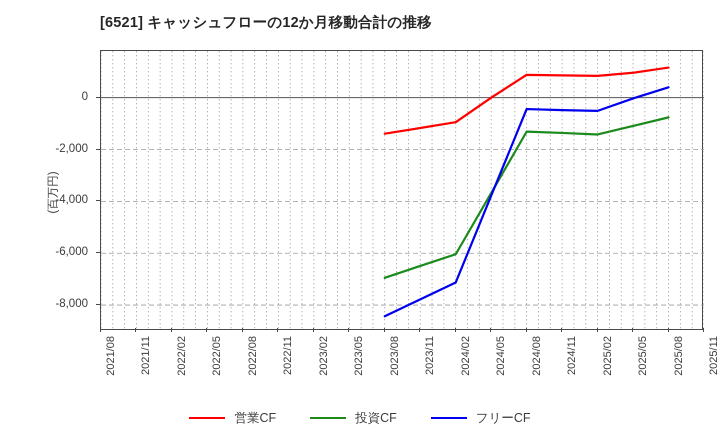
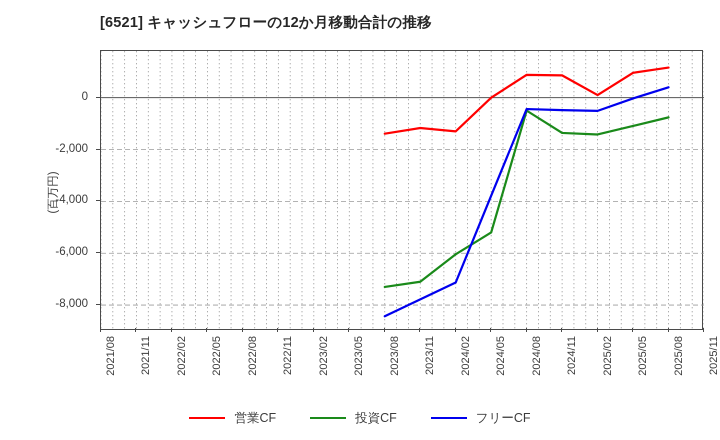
投資CF/2023/08: -7000 -> -7300
投資CF/2023/11: -6500 -> -7100
営業CF/2024/02: -900 -> -1300
投資CF/2024/05: -3700 -> -5200
投資CF/2024/08: -1300 -> -500
営業CF/2025/02: 800 -> 100
